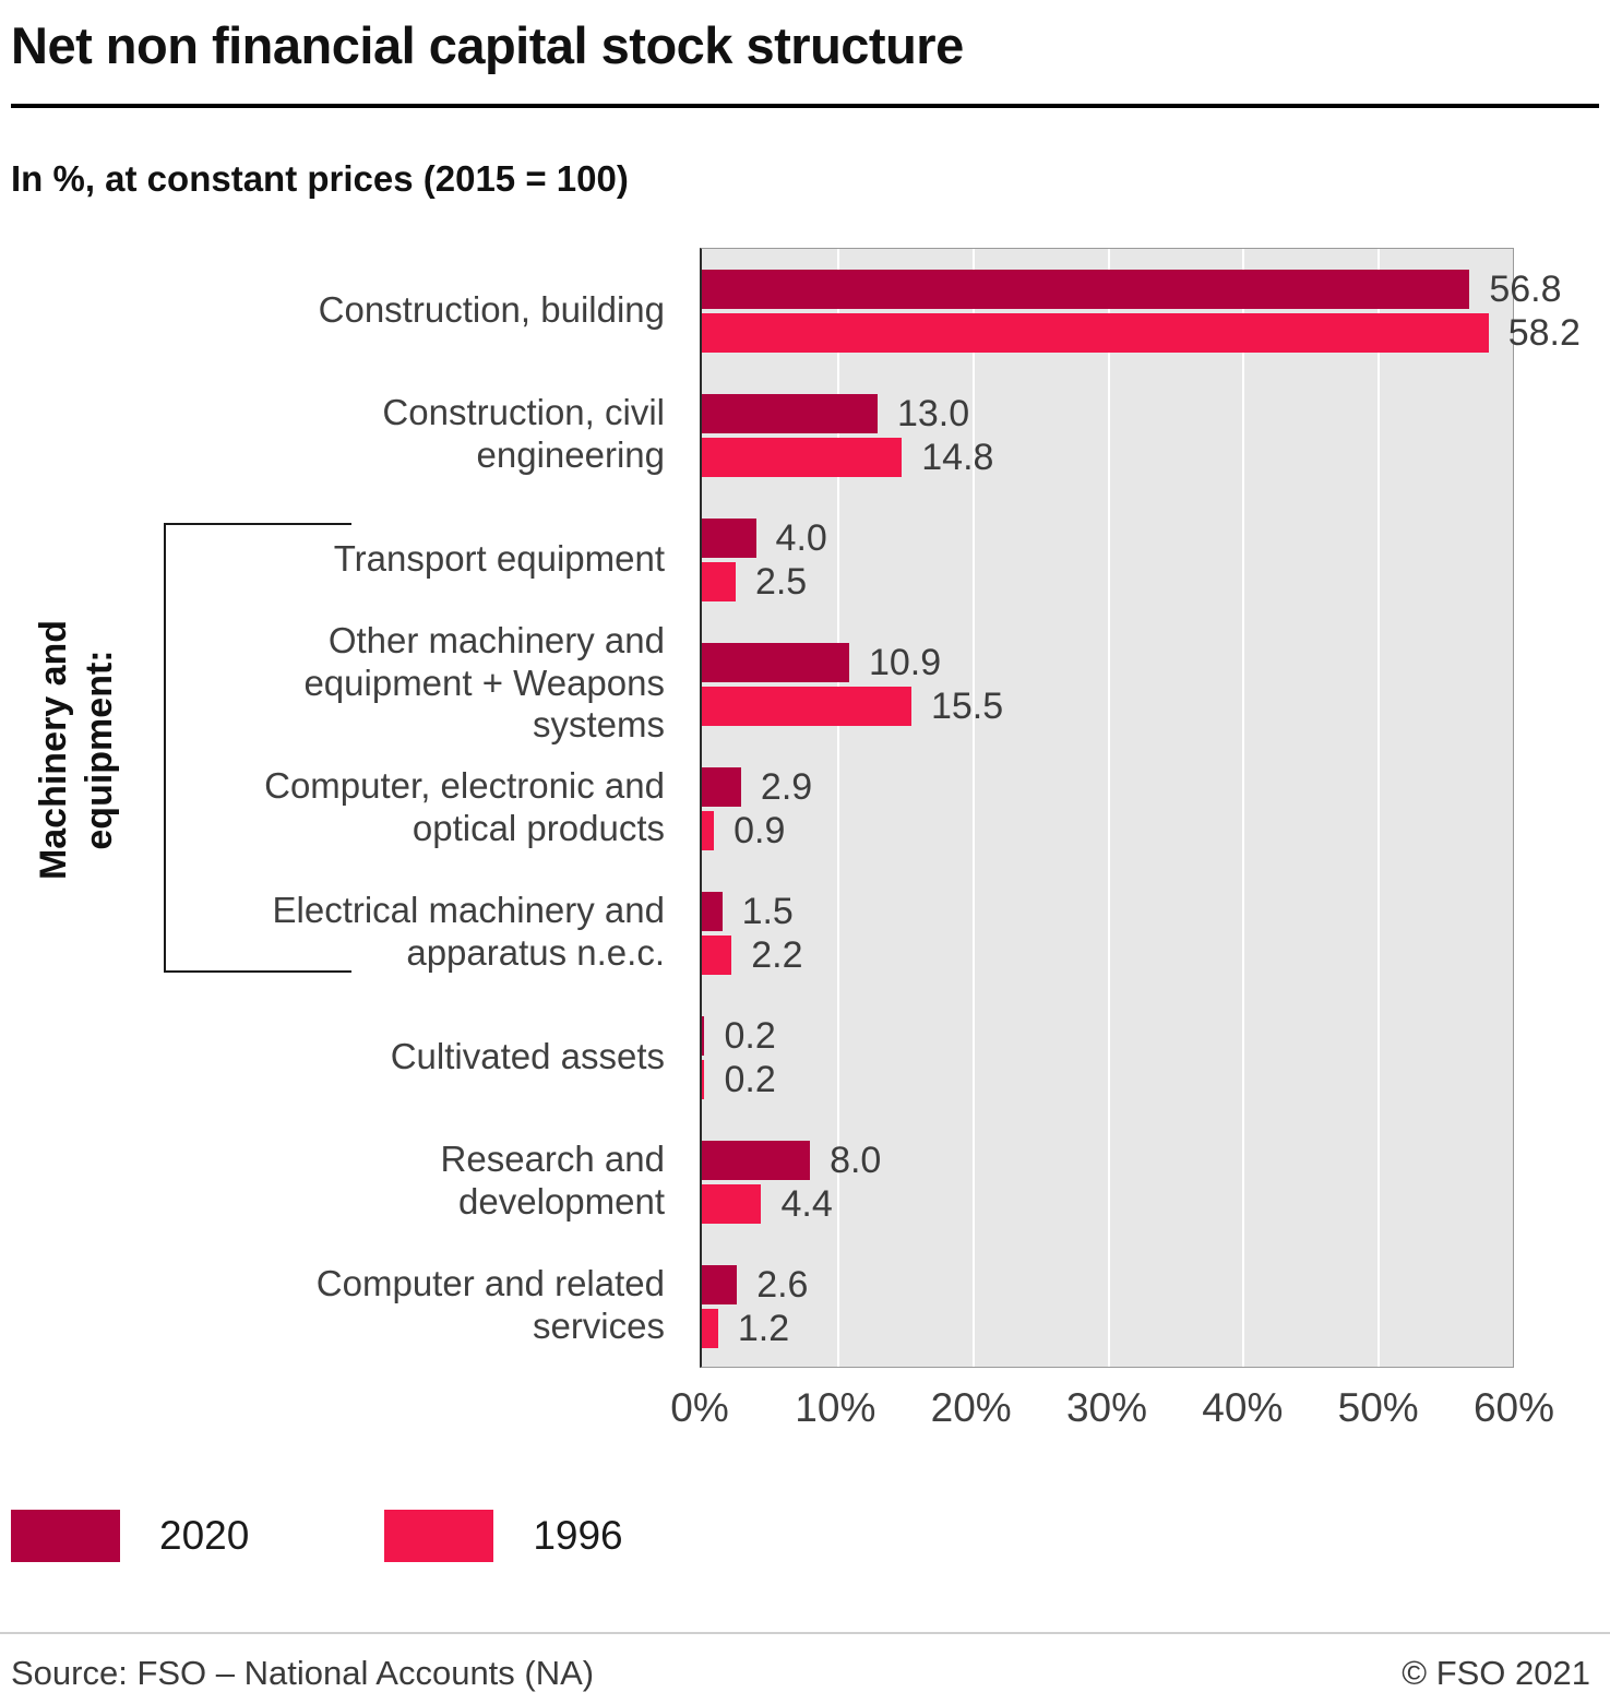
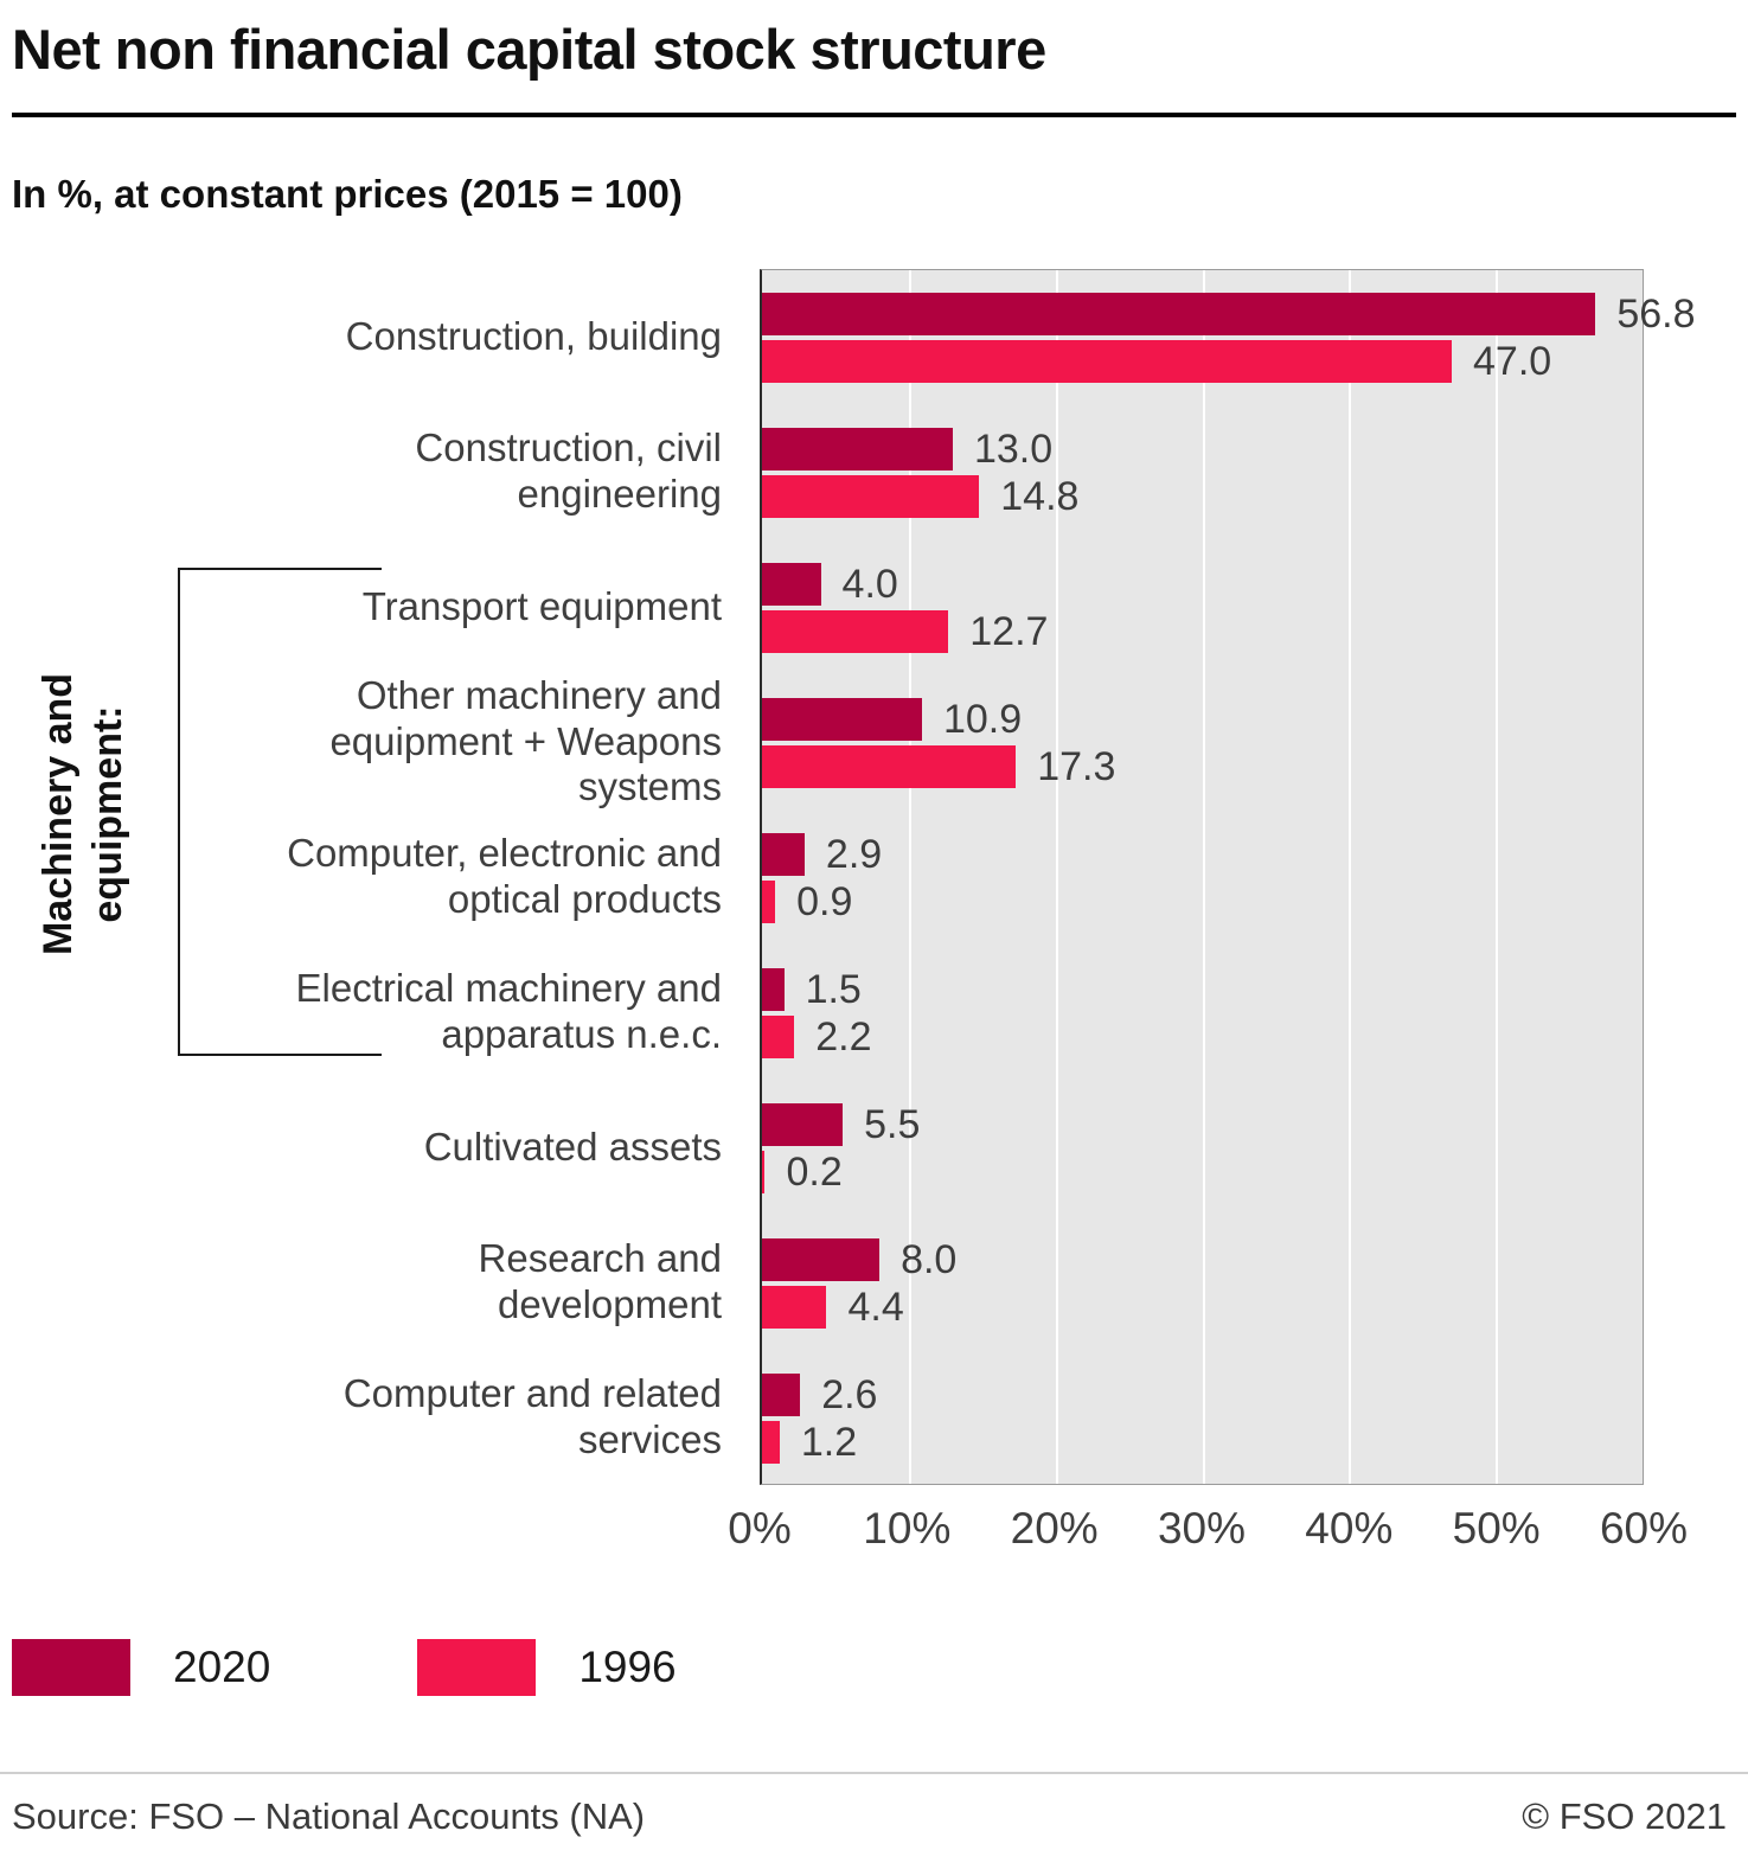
1996/Construction, building: 58.2 -> 47.0
1996/Transport equipment: 2.5 -> 12.7
1996/Other machinery and equipment + Weapons systems: 15.5 -> 17.3
2020/Cultivated assets: 0.2 -> 5.5
